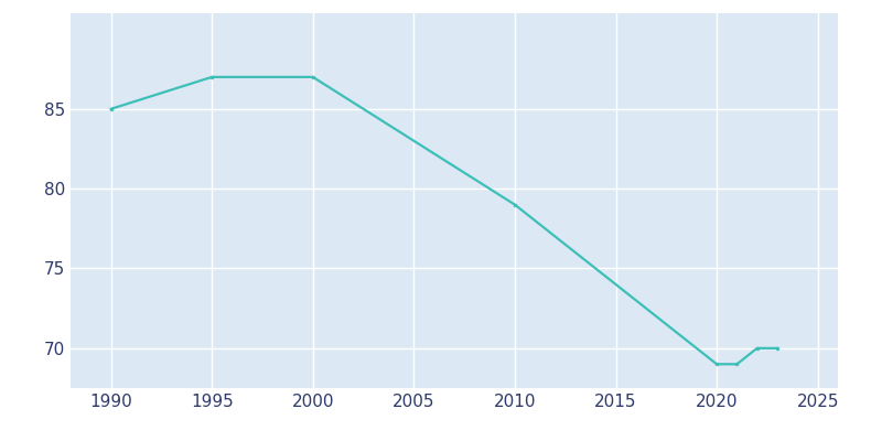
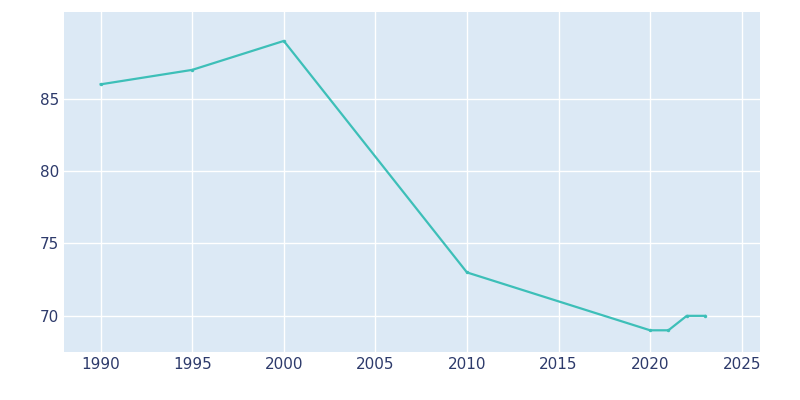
1990: 85 -> 86
2000: 87 -> 89
2010: 79 -> 73
